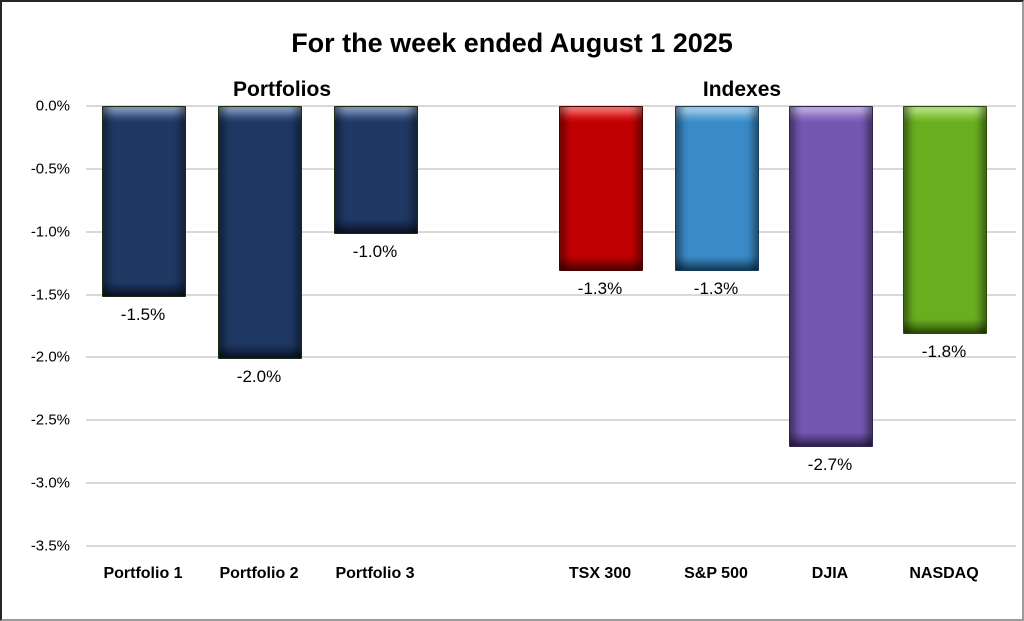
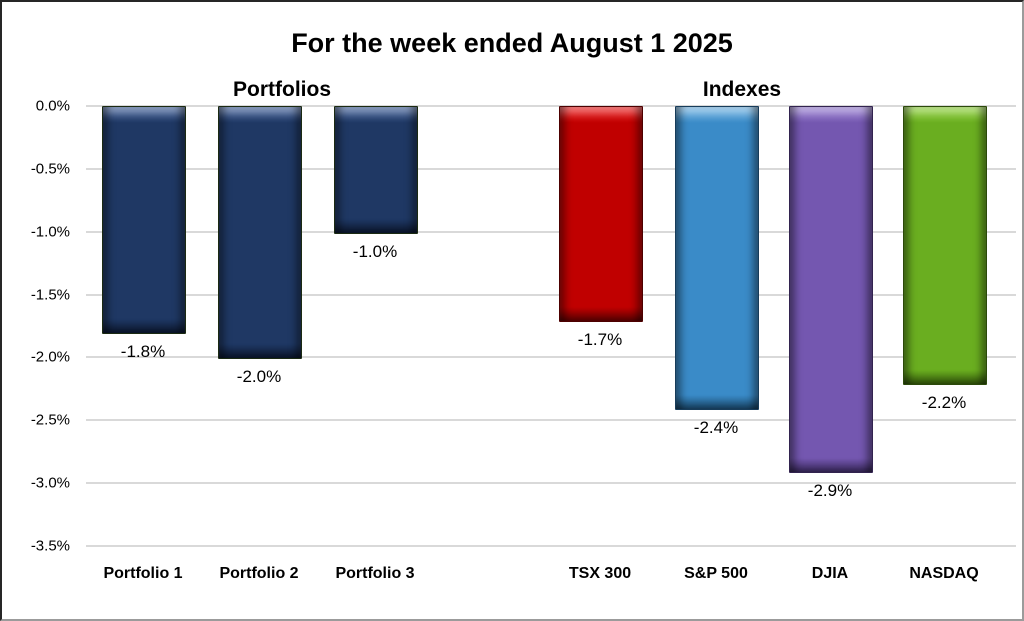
Portfolio 1: -1.5% -> -1.8%
TSX 300: -1.3% -> -1.7%
S&P 500: -1.3% -> -2.4%
DJIA: -2.7% -> -2.9%
NASDAQ: -1.8% -> -2.2%
